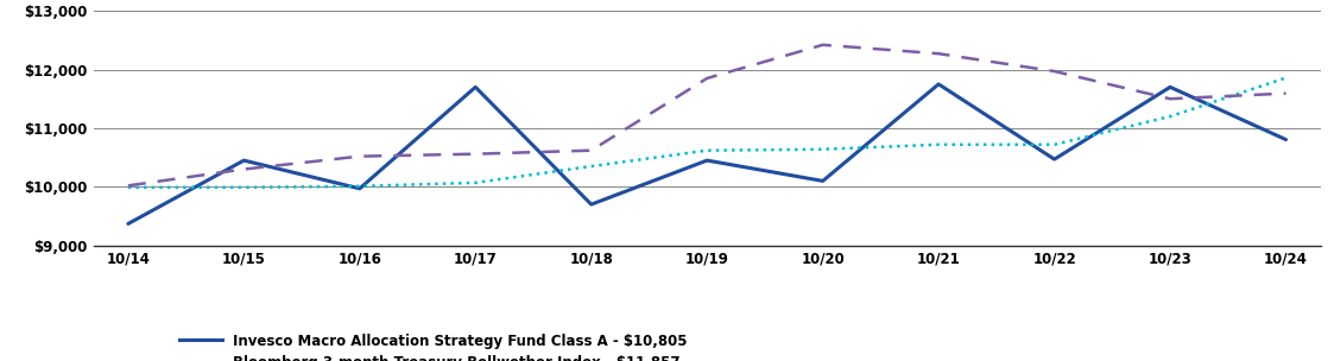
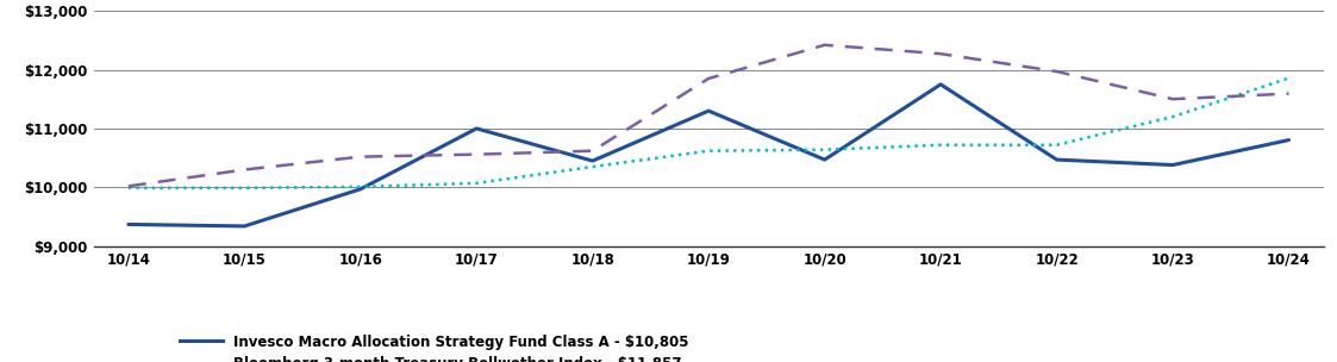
Invesco Macro Allocation Strategy Fund Class A - $10,805/10/15: $10,450 -> $9,340
Invesco Macro Allocation Strategy Fund Class A - $10,805/10/17: $11,700 -> $11,000
Invesco Macro Allocation Strategy Fund Class A - $10,805/10/18: $9,700 -> $10,450
Invesco Macro Allocation Strategy Fund Class A - $10,805/10/19: $10,450 -> $11,300
Invesco Macro Allocation Strategy Fund Class A - $10,805/10/20: $10,100 -> $10,470
Invesco Macro Allocation Strategy Fund Class A - $10,805/10/23: $11,700 -> $10,380
